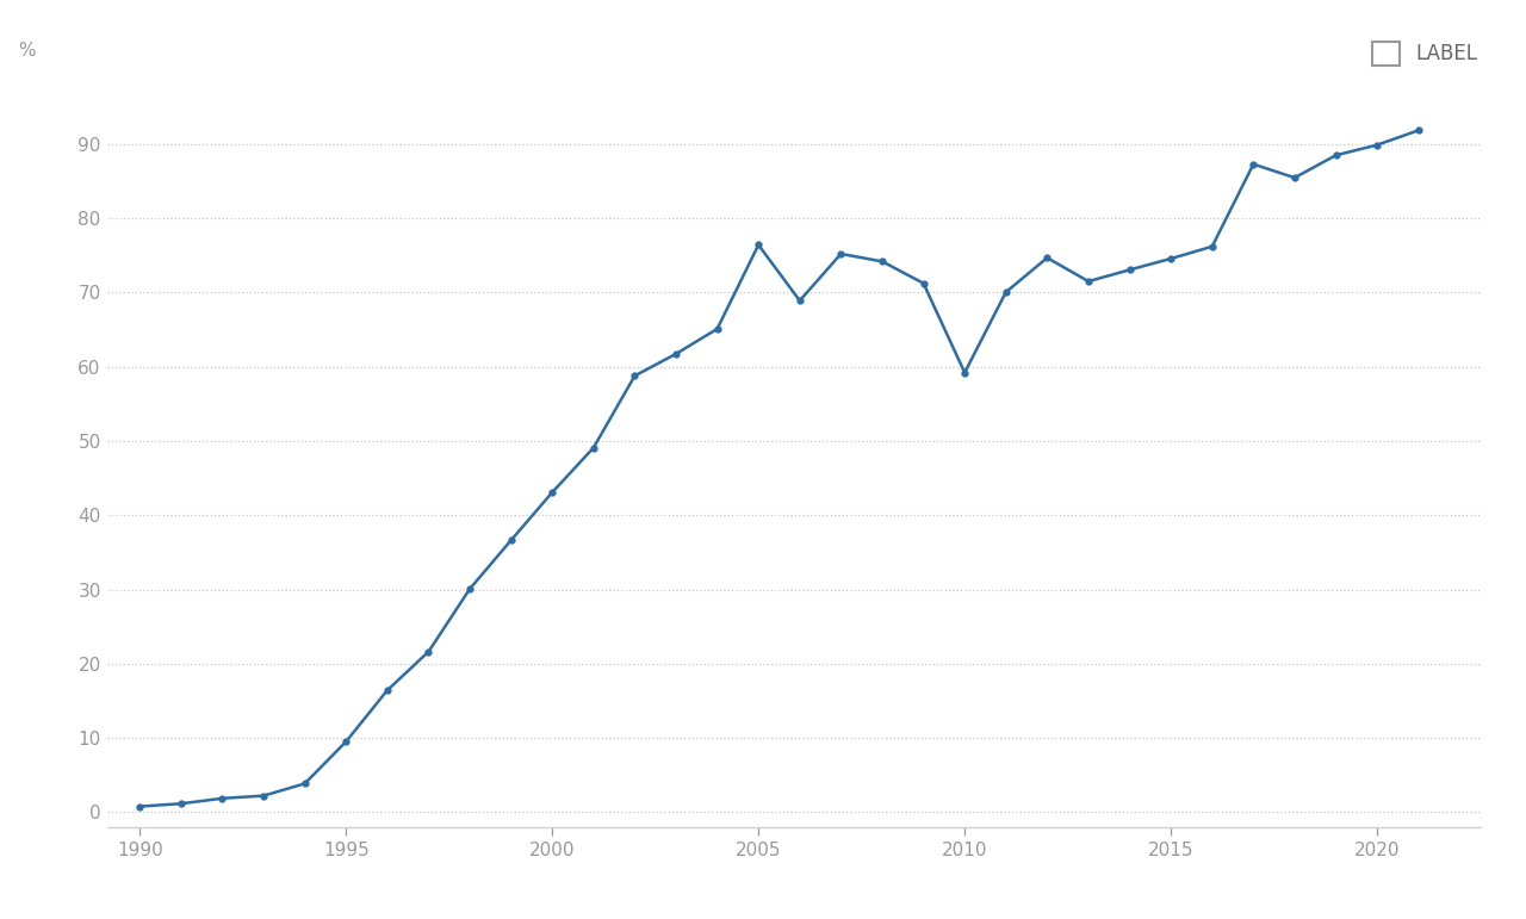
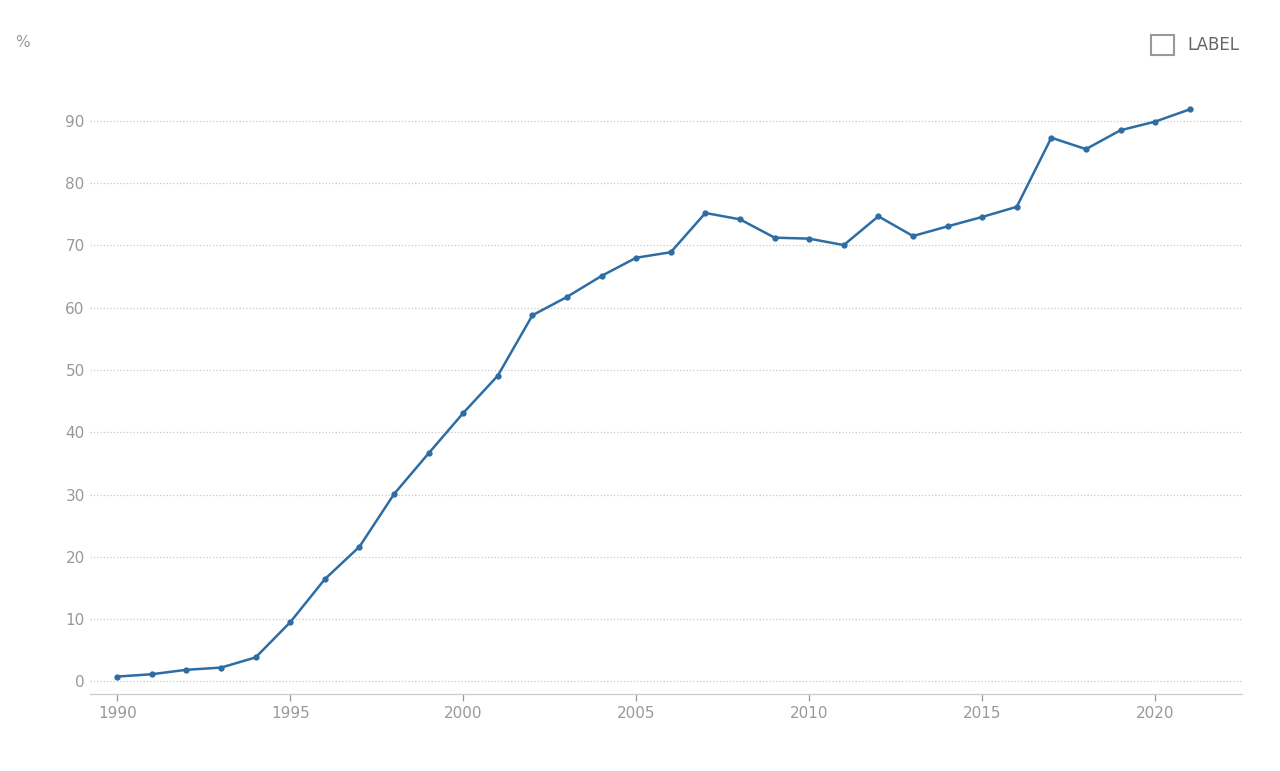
2005: 76.4 -> 68.0
2010: 59.2 -> 71.1
